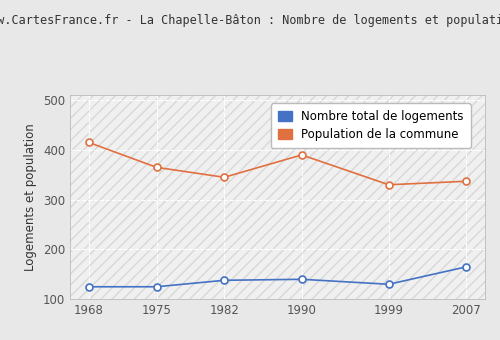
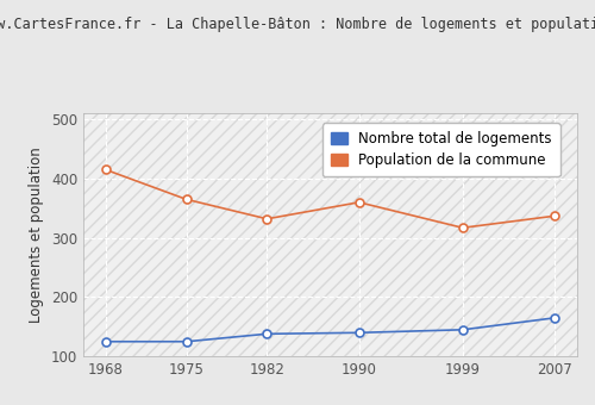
Population de la commune/1982: 345 -> 332
Population de la commune/1990: 390 -> 360
Nombre total de logements/1999: 130 -> 145
Population de la commune/1999: 330 -> 317
